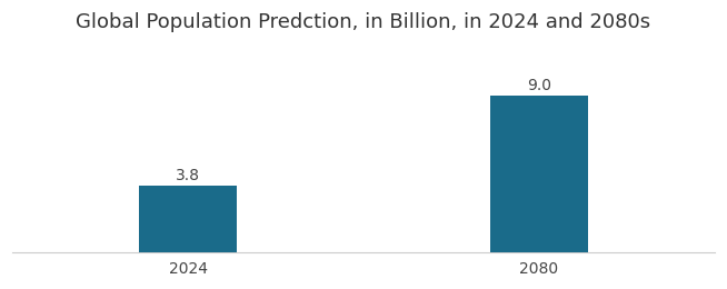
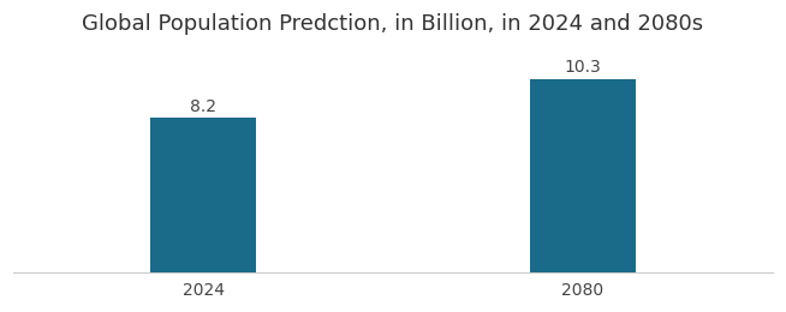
2024: 3.8 -> 8.2
2080: 9.0 -> 10.3
